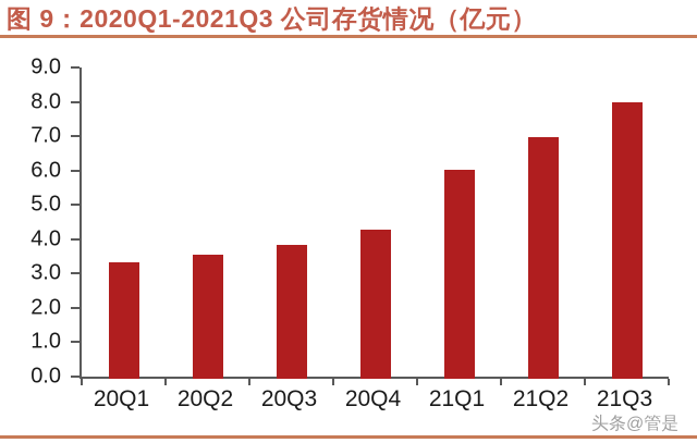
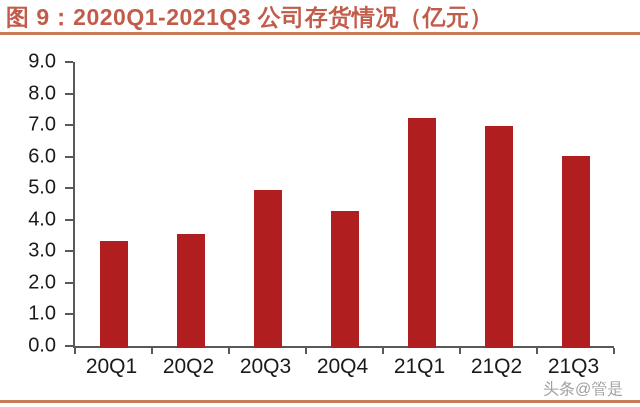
20Q3: 3.9 -> 5.0
21Q1: 6.1 -> 7.3
21Q3: 8.1 -> 6.1
